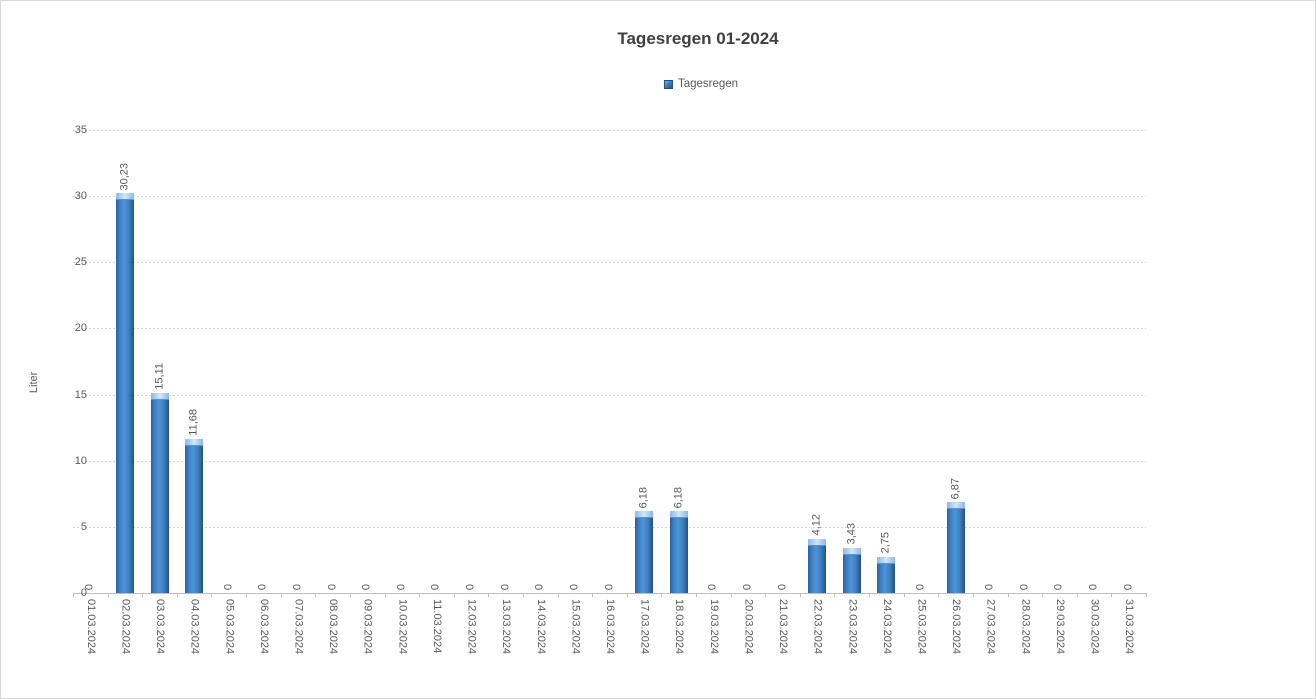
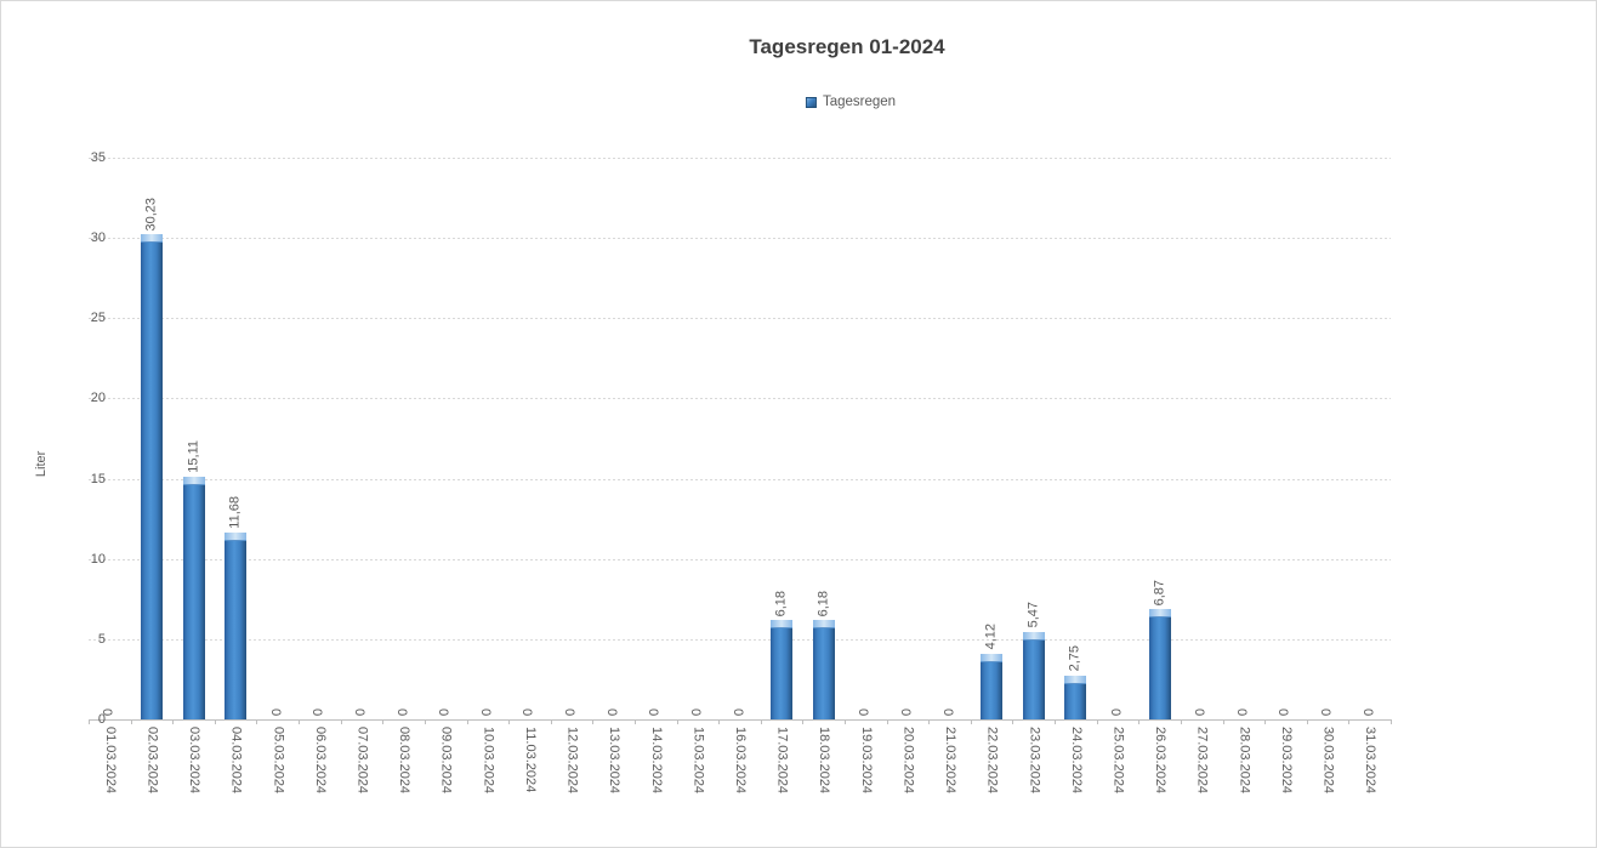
23.03.2024: 3,43 -> 5,47
